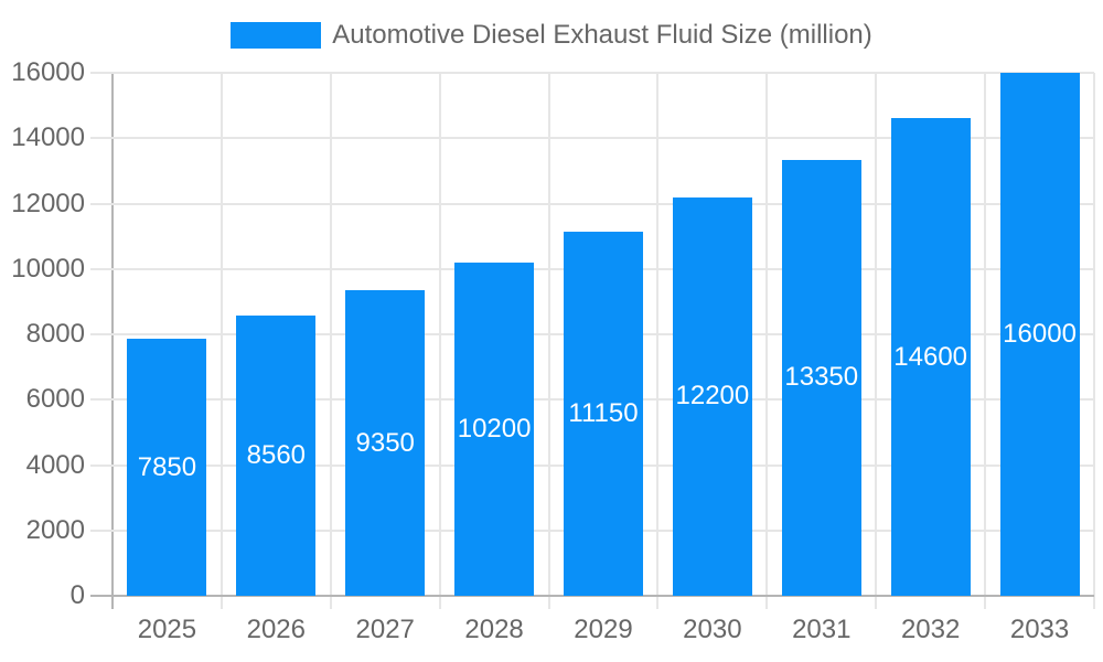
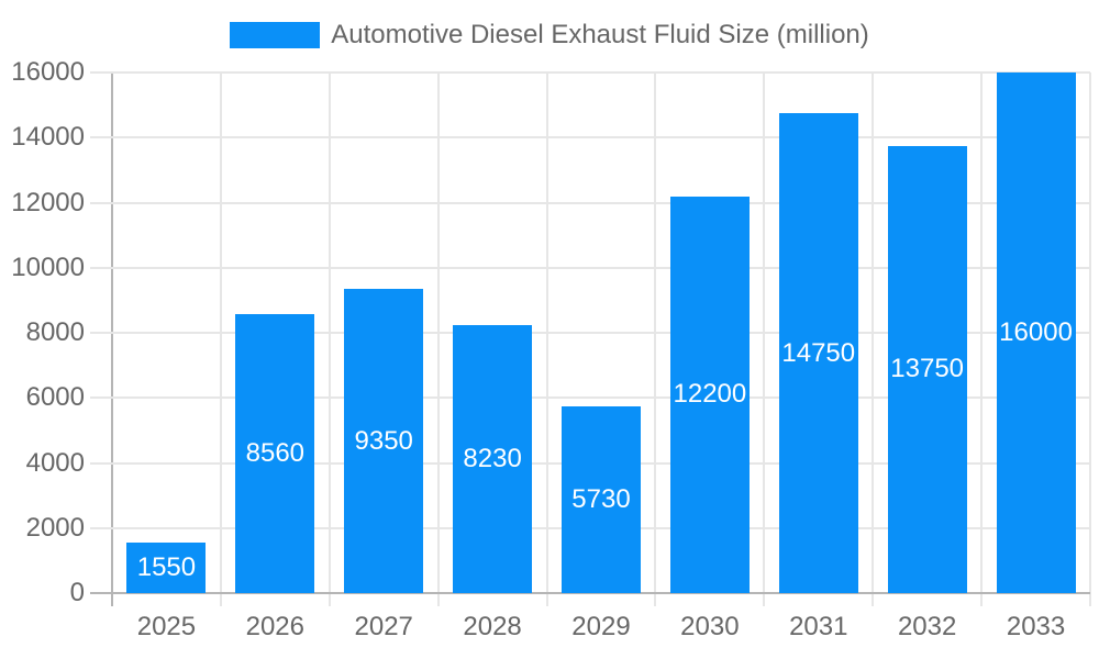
2025: 7850 -> 1550
2028: 10200 -> 8230
2029: 11150 -> 5730
2031: 13350 -> 14750
2032: 14600 -> 13750
